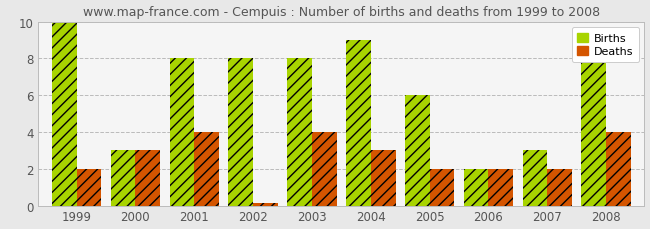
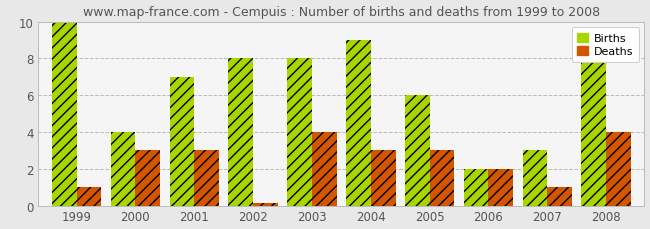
Deaths/1999: 2.0 -> 1.0
Births/2000: 3 -> 4
Births/2001: 8 -> 7
Deaths/2001: 4.0 -> 3.0
Deaths/2005: 2.0 -> 3.0
Deaths/2007: 2.0 -> 1.0
